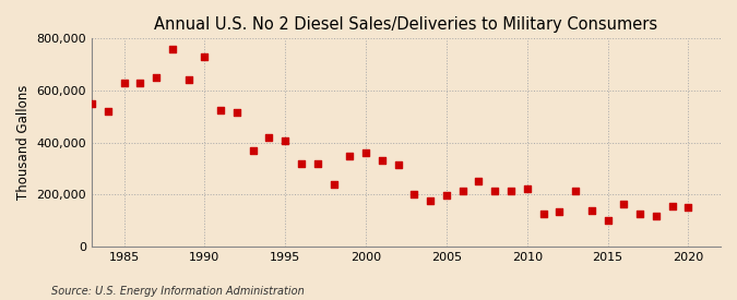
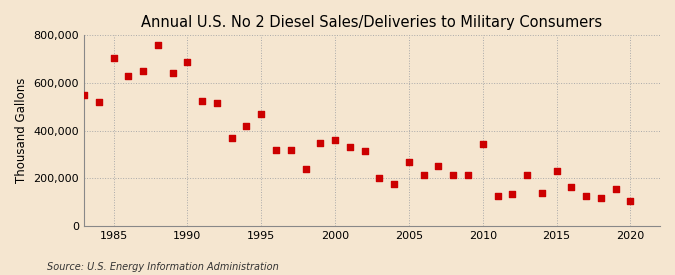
1985: 630,000 -> 705,000
1990: 730,000 -> 690,000
1995: 405,000 -> 470,000
2005: 195,000 -> 270,000
2010: 220,000 -> 345,000
2015: 100,000 -> 230,000
2020: 150,000 -> 105,000
